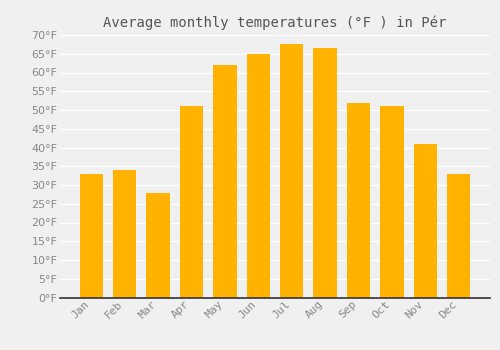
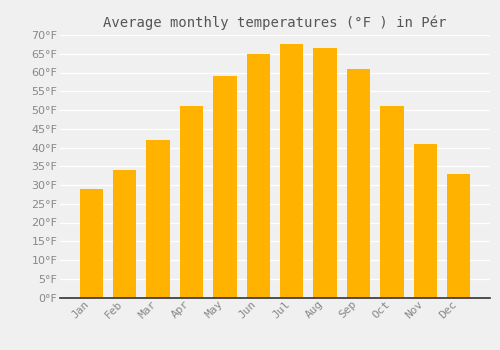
Jan: 33.0°F -> 29.0°F
Mar: 28.0°F -> 42.0°F
May: 62.0°F -> 59.0°F
Sep: 52.0°F -> 61.0°F
